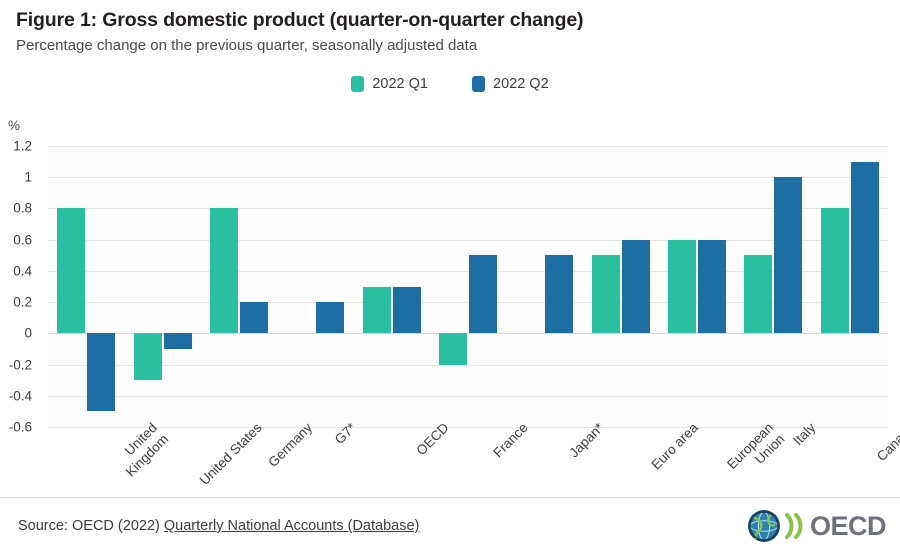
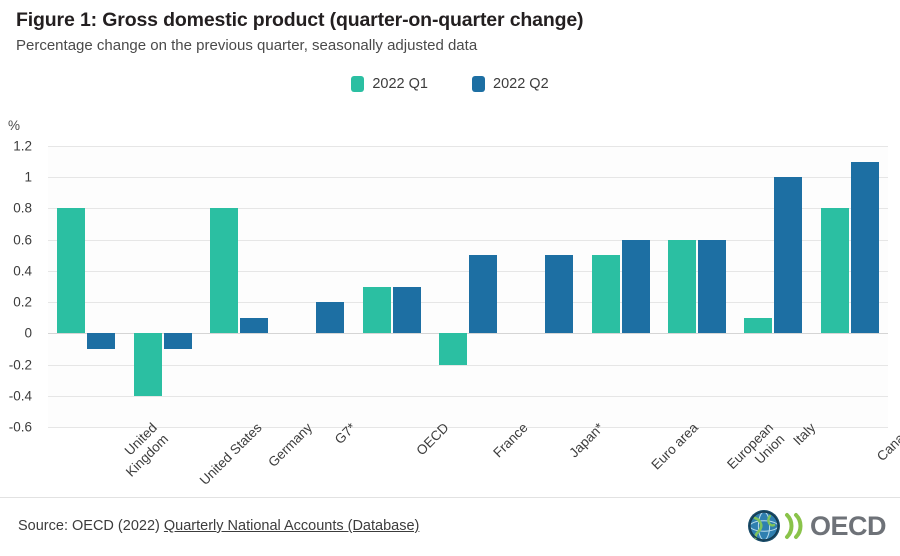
2022 Q2/United Kingdom: -0.5 -> -0.1
2022 Q1/United States: -0.3 -> -0.4
2022 Q2/Germany: 0.2 -> 0.1
2022 Q1/Italy: 0.5 -> 0.1
